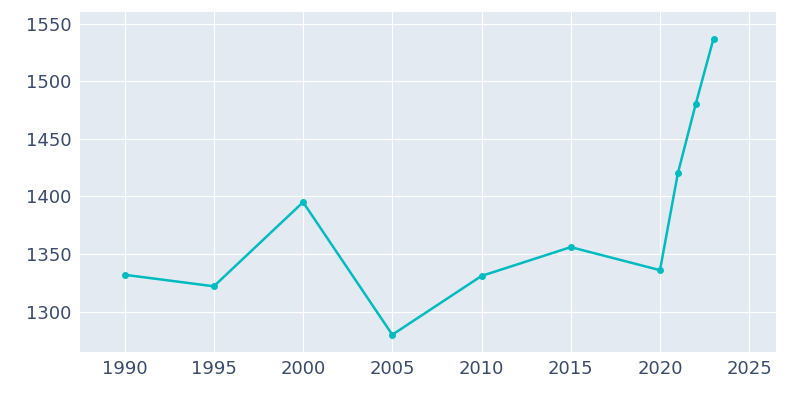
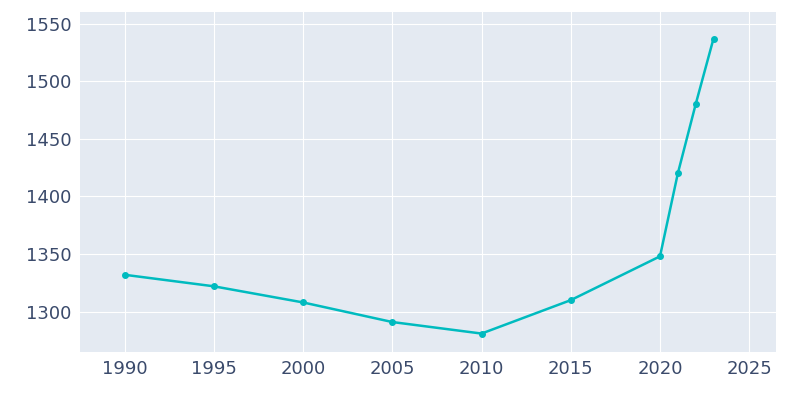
2000: 1395 -> 1308
2005: 1280 -> 1291
2010: 1331 -> 1281
2015: 1356 -> 1310
2020: 1336 -> 1348
